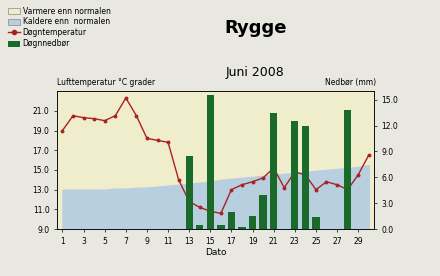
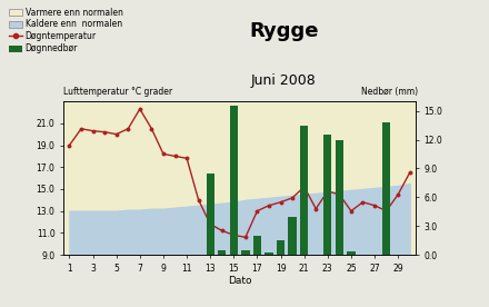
Døgnnedbør/25: 1.4 -> 0.3
